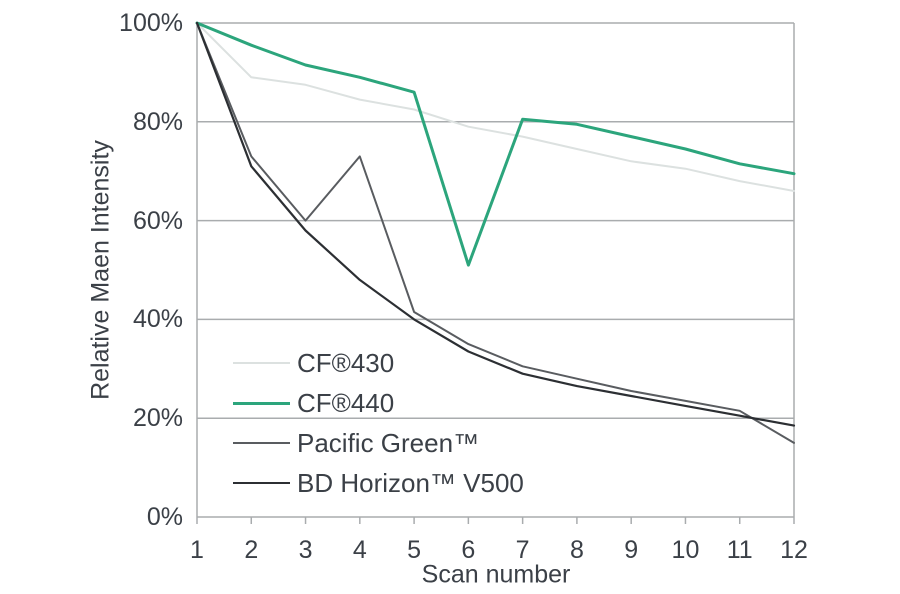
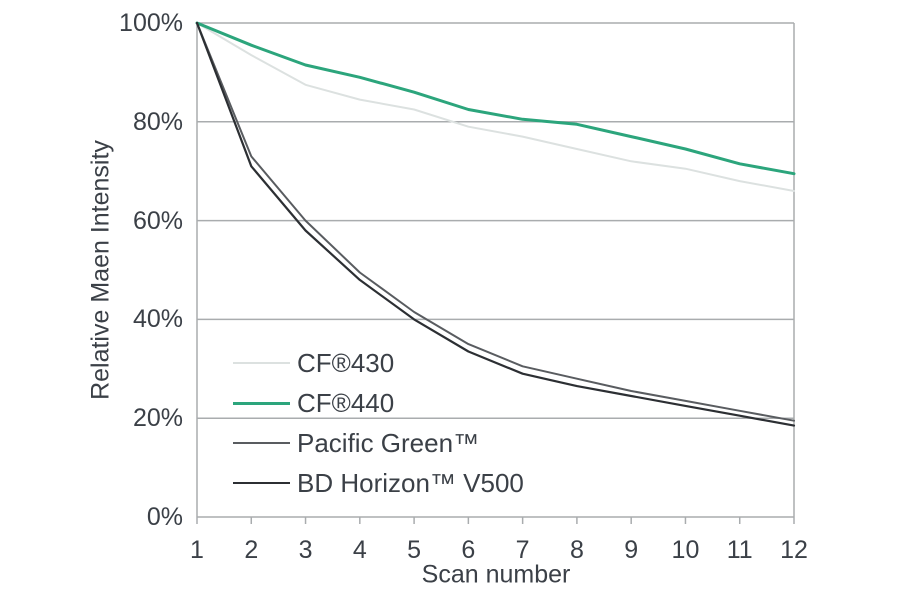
CF®430/2: 89% -> 94%
Pacific Green™/4: 73% -> 50%
CF®440/6: 51% -> 82%
Pacific Green™/12: 15% -> 20%
